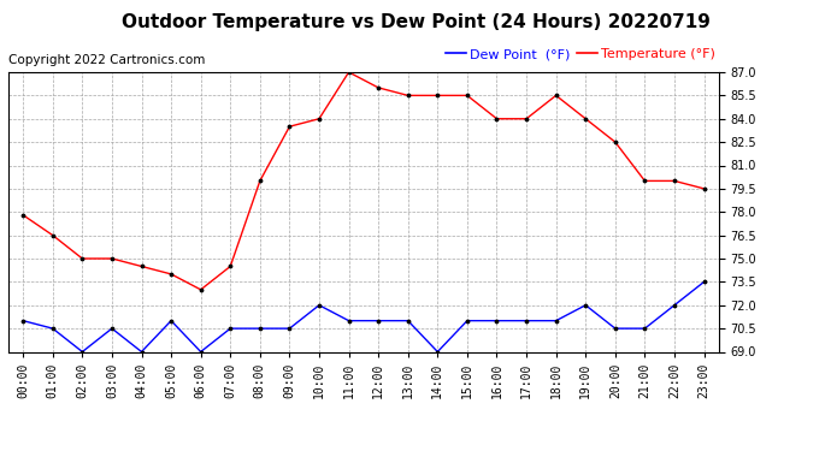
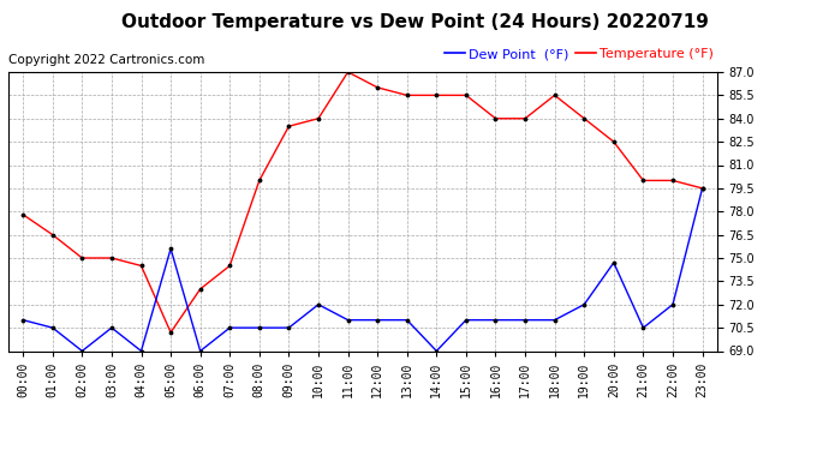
Temperature (°F)/05:00: 74.0 -> 70.2
Dew Point (°F)/05:00: 71.0 -> 75.6
Dew Point (°F)/20:00: 70.5 -> 74.7
Dew Point (°F)/23:00: 73.5 -> 79.5
